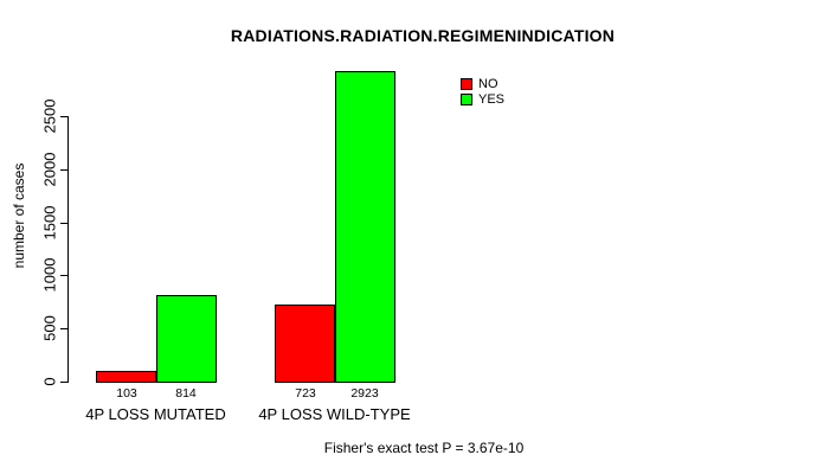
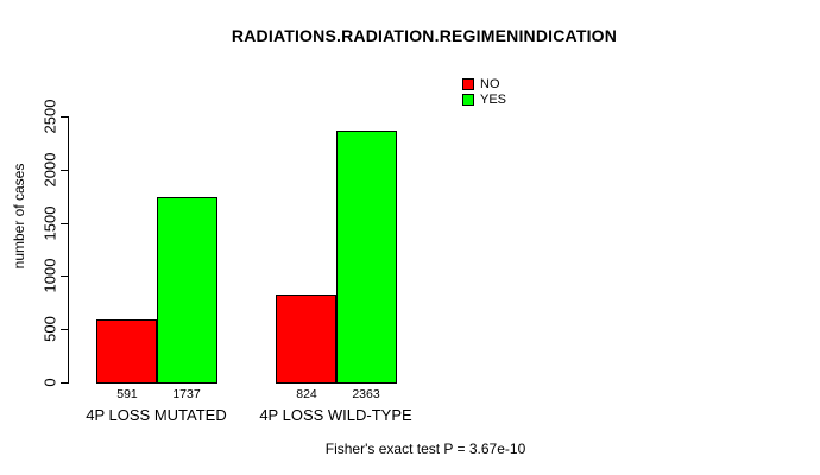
NO/4P LOSS MUTATED: 103 -> 591
YES/4P LOSS MUTATED: 814 -> 1737
NO/4P LOSS WILD-TYPE: 723 -> 824
YES/4P LOSS WILD-TYPE: 2923 -> 2363
